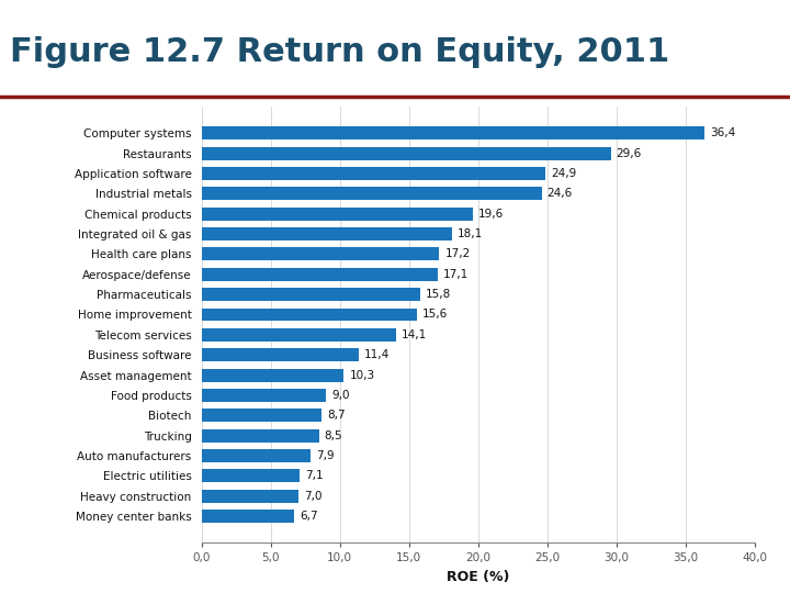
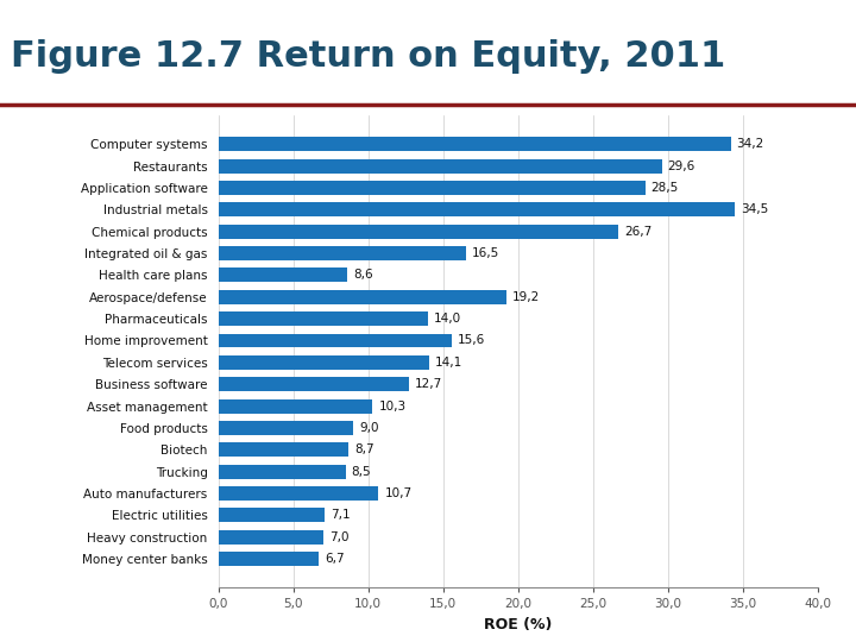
Computer systems: 36,4 -> 34,2
Application software: 24,9 -> 28,5
Industrial metals: 24,6 -> 34,5
Chemical products: 19,6 -> 26,7
Integrated oil & gas: 18,1 -> 16,5
Health care plans: 17,2 -> 8,6
Aerospace/defense: 17,1 -> 19,2
Pharmaceuticals: 15,8 -> 14,0
Business software: 11,4 -> 12,7
Auto manufacturers: 7,9 -> 10,7
